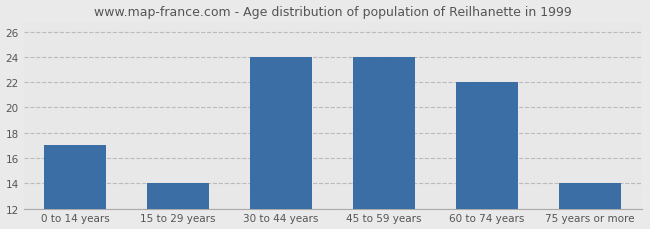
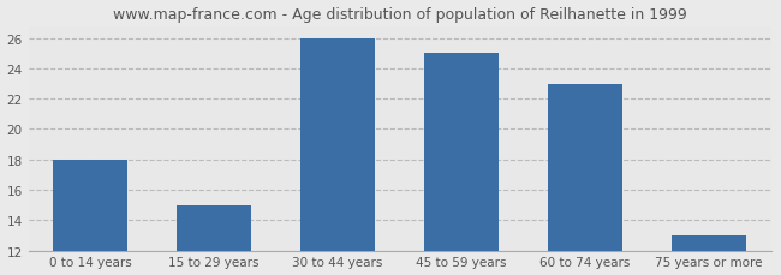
0 to 14 years: 17 -> 18
15 to 29 years: 14 -> 15
30 to 44 years: 24 -> 26
45 to 59 years: 24 -> 25
60 to 74 years: 22 -> 23
75 years or more: 14 -> 13
